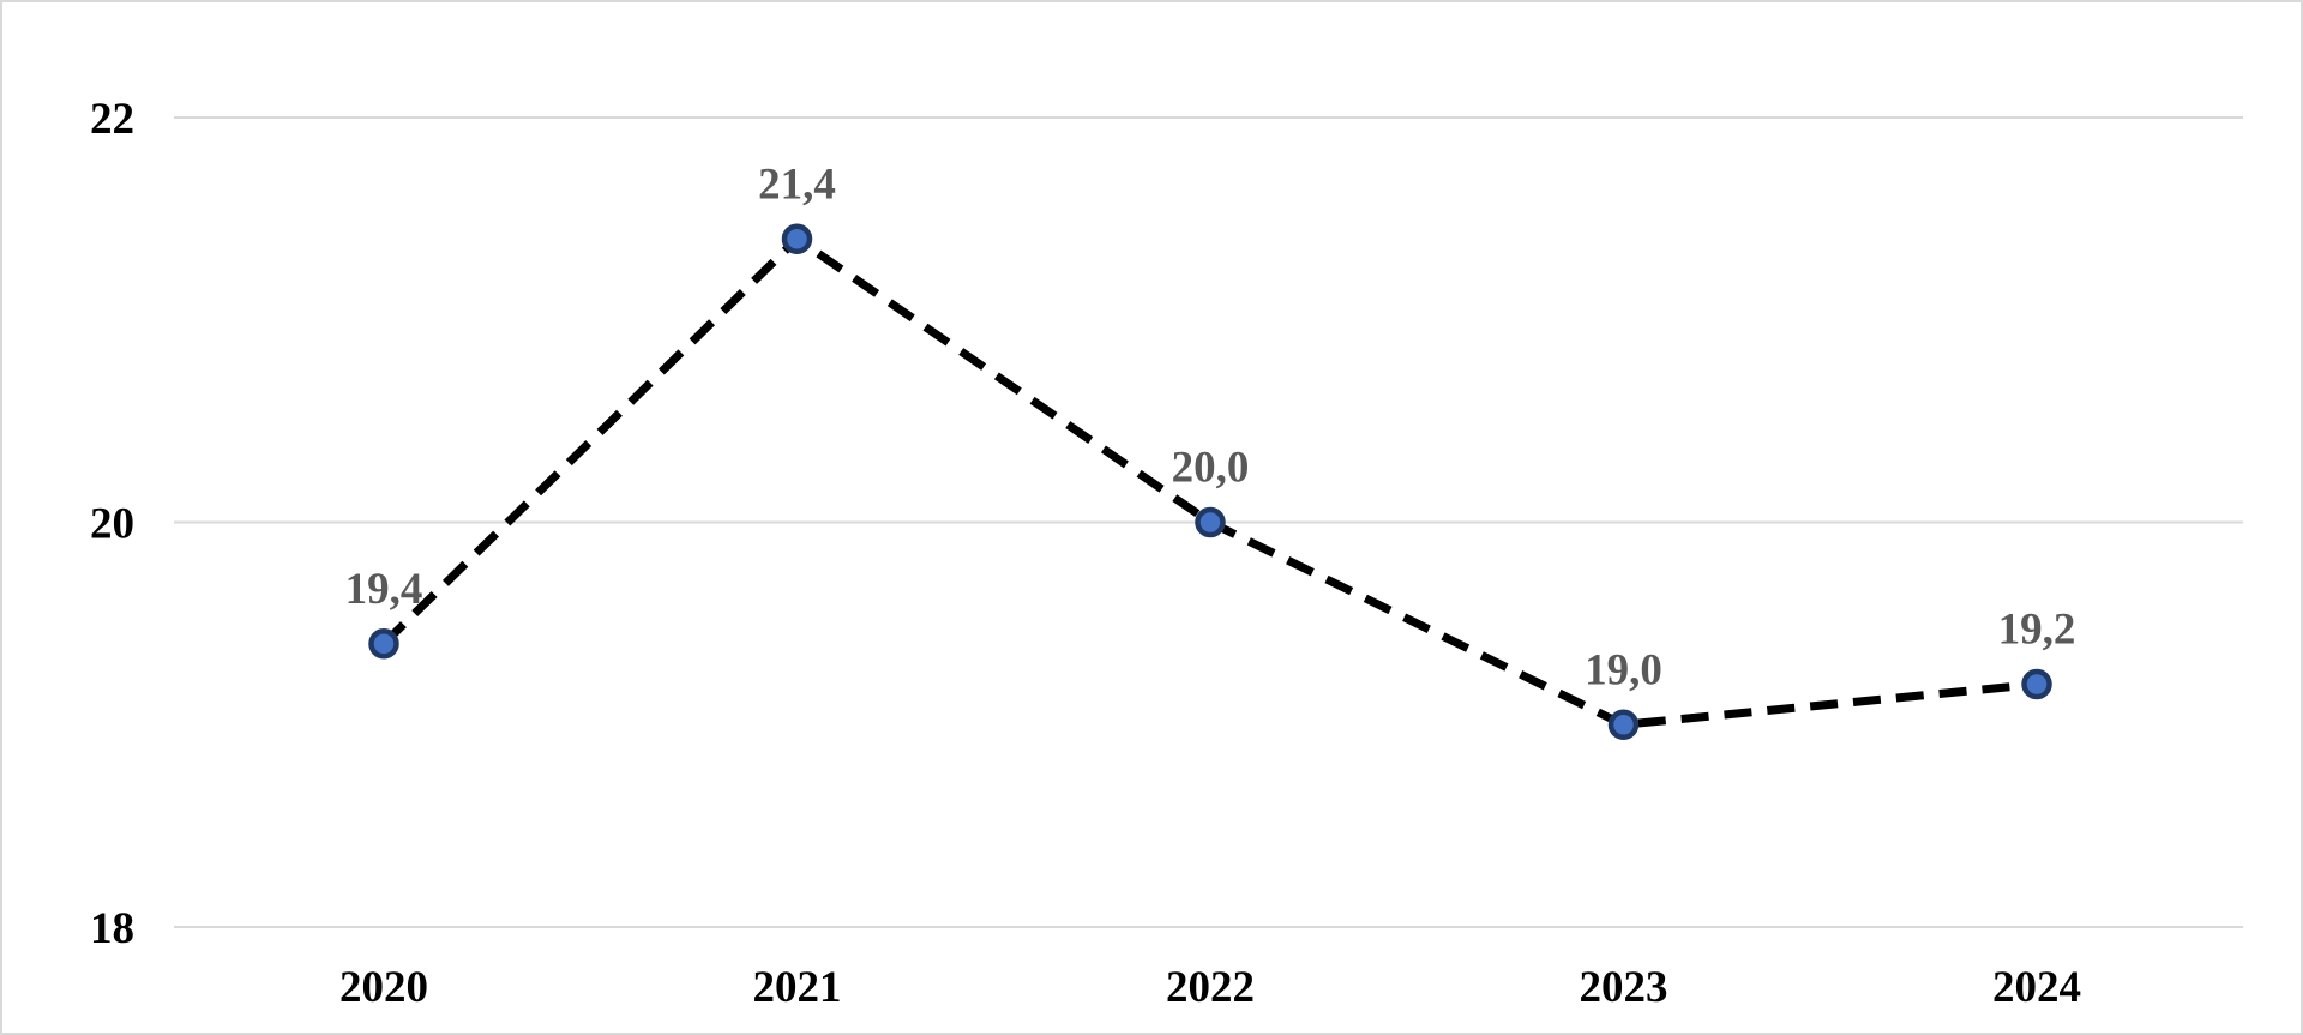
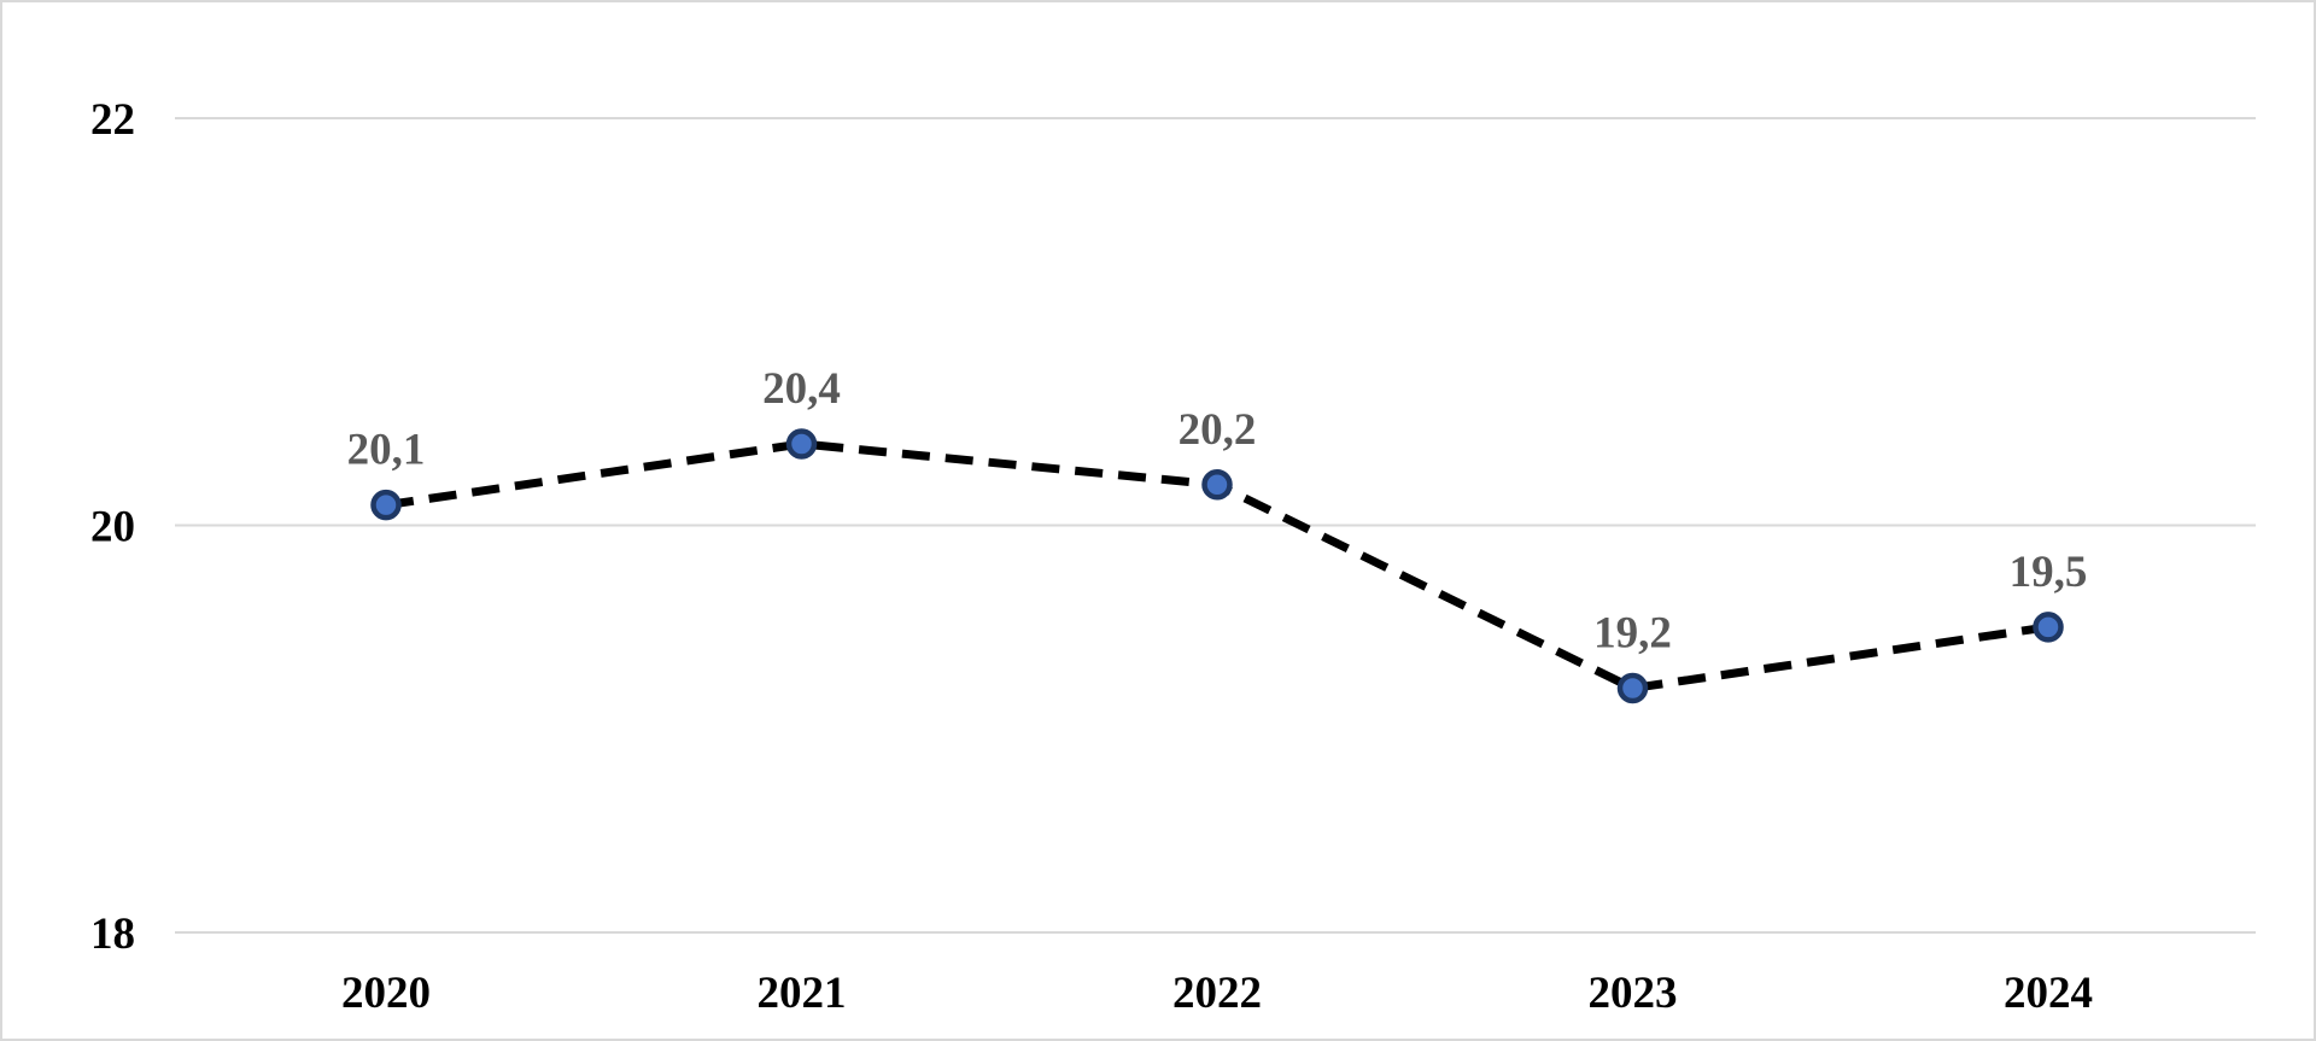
2020: 19,4 -> 20,1
2021: 21,4 -> 20,4
2022: 20,0 -> 20,2
2023: 19,0 -> 19,2
2024: 19,2 -> 19,5
